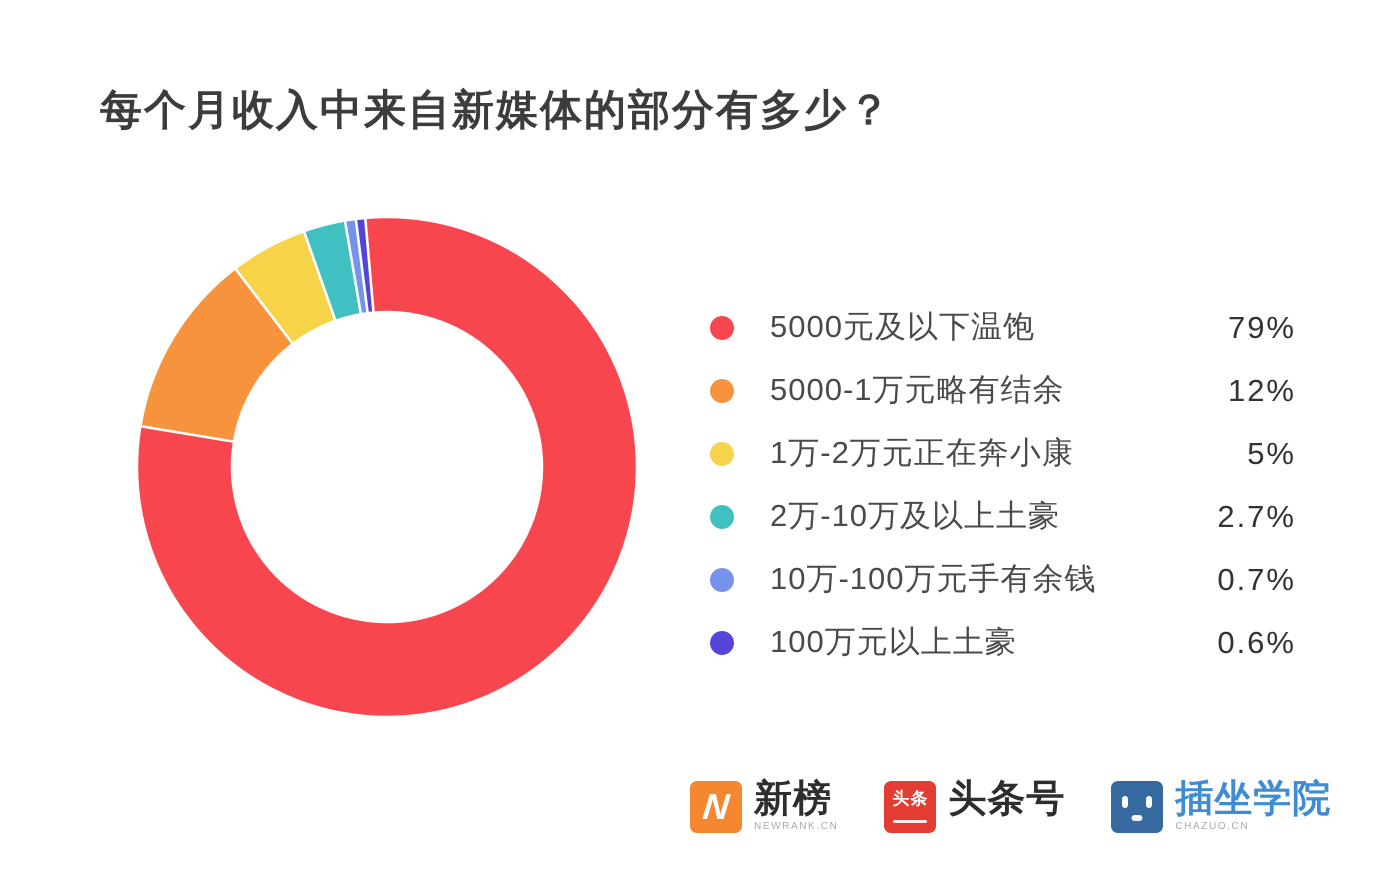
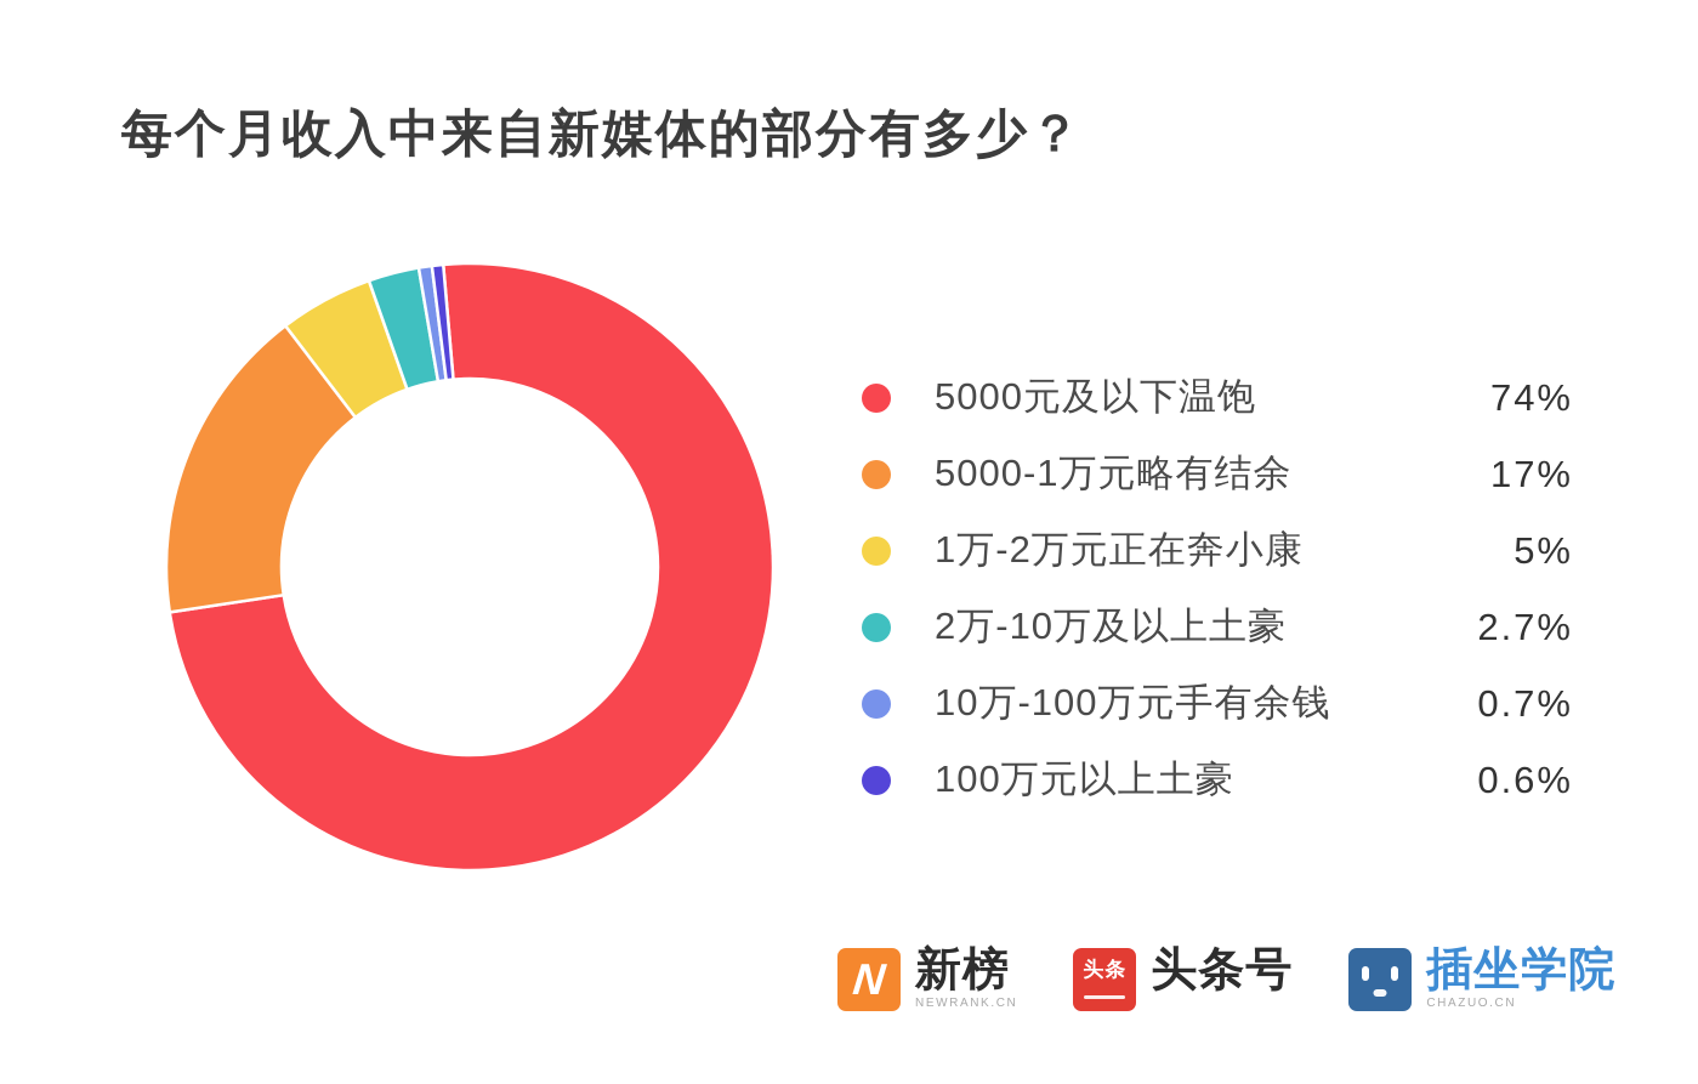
5000元及以下温饱: 79% -> 74%
5000-1万元略有结余: 12% -> 17%
